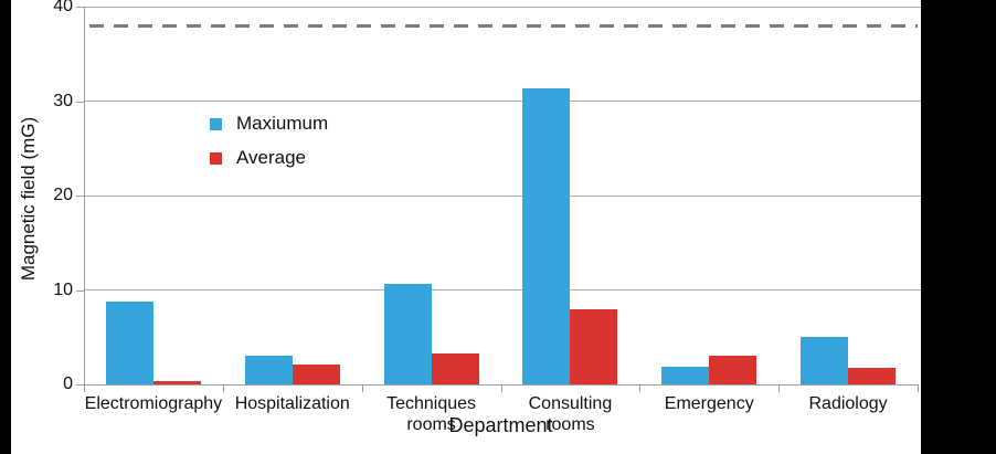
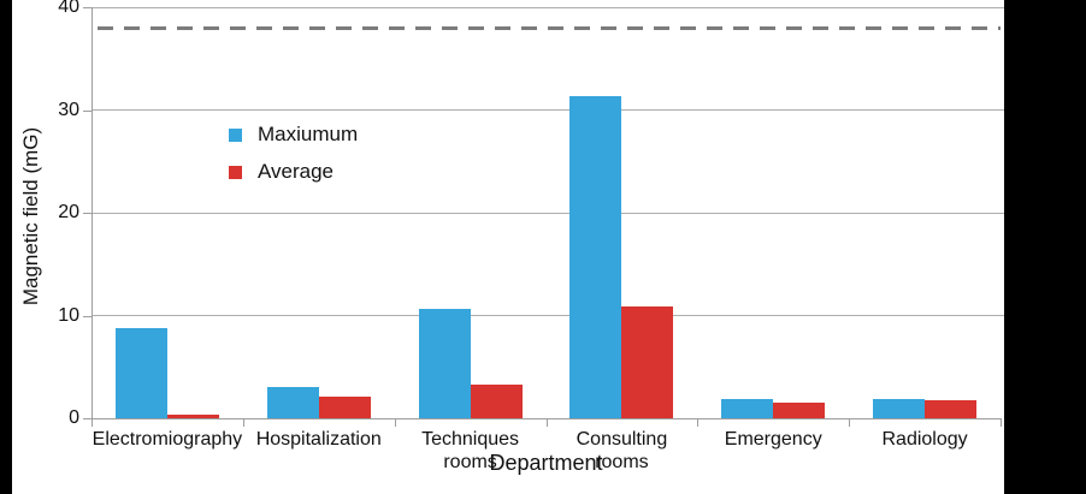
Average/Consulting rooms: 8 -> 11
Average/Emergency: 3 -> 2
Maxiumum/Radiology: 5 -> 2
